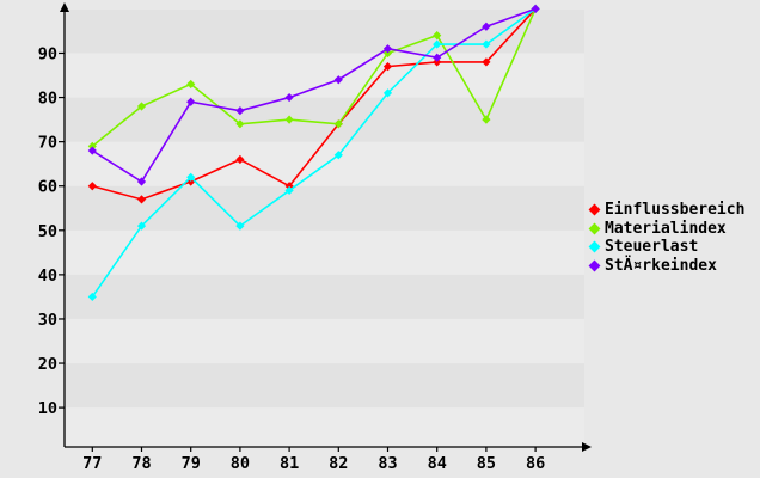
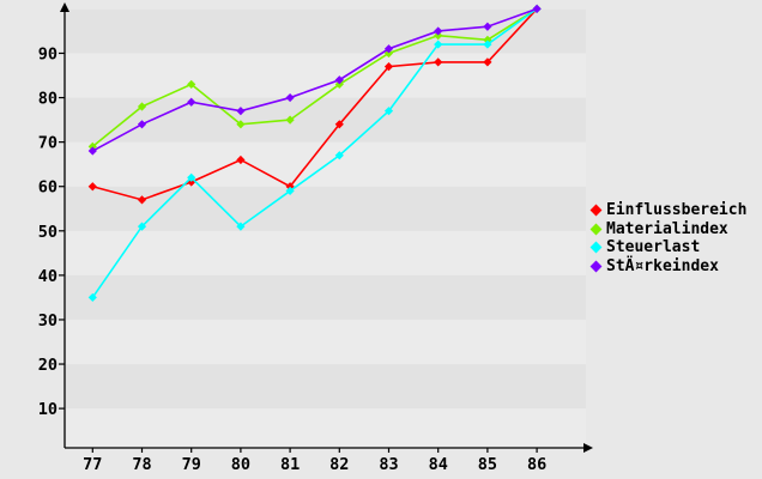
StÄ¤rkeindex/78: 61 -> 74
Materialindex/82: 74 -> 83
Steuerlast/83: 81 -> 77
StÄ¤rkeindex/84: 89 -> 95
Materialindex/85: 75 -> 93
